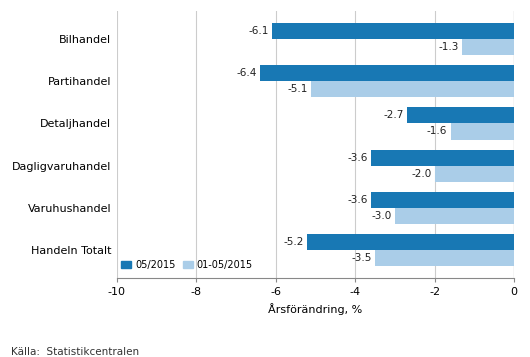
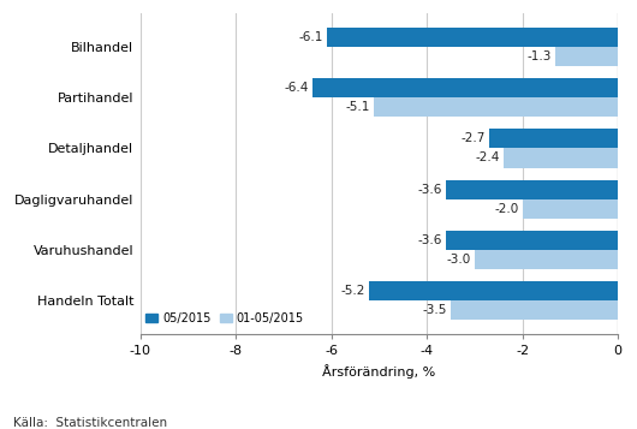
01-05/2015/Detaljhandel: -1.6 -> -2.4
